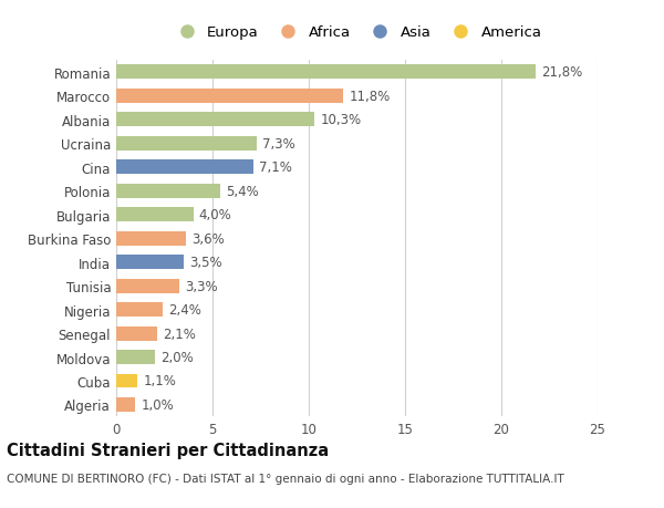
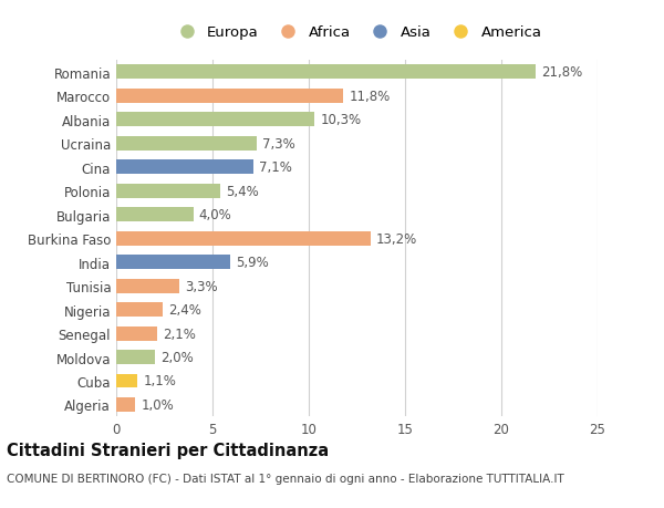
Burkina Faso: 3,6% -> 13,2%
India: 3,5% -> 5,9%
